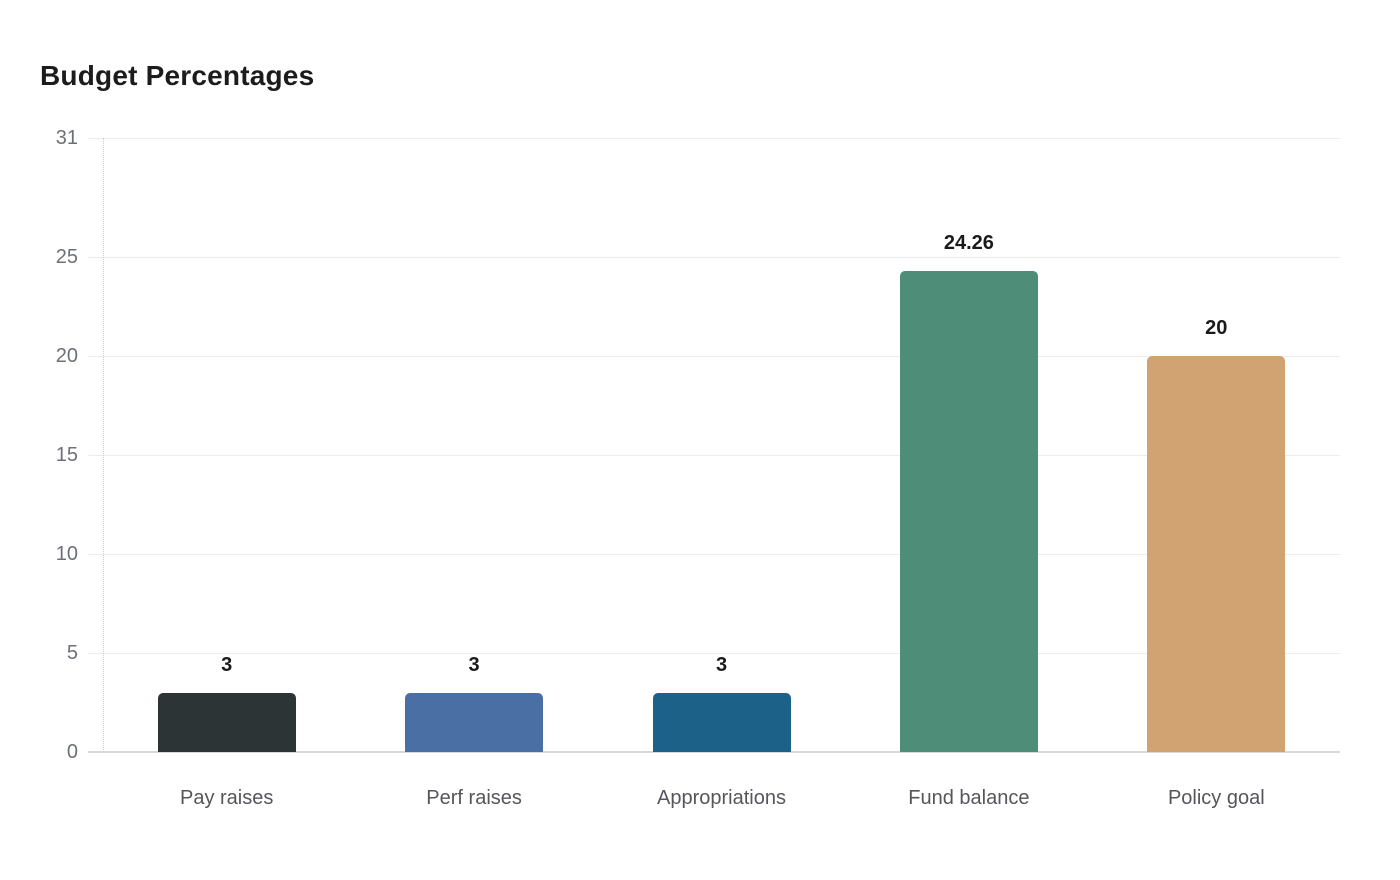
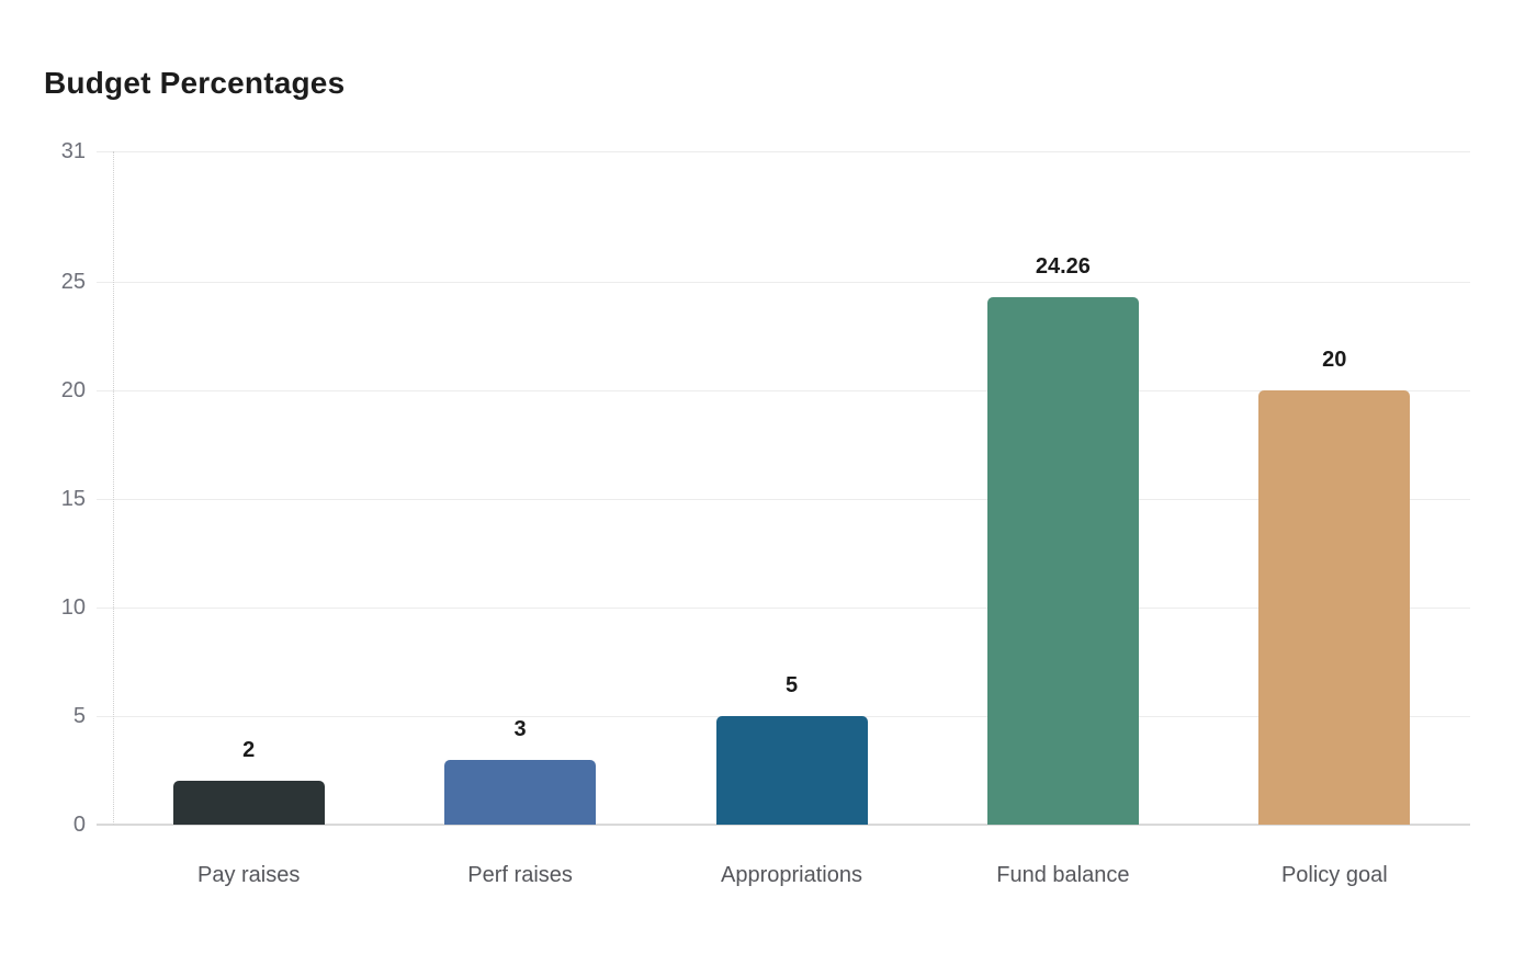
Pay raises: 3 -> 2
Appropriations: 3 -> 5
